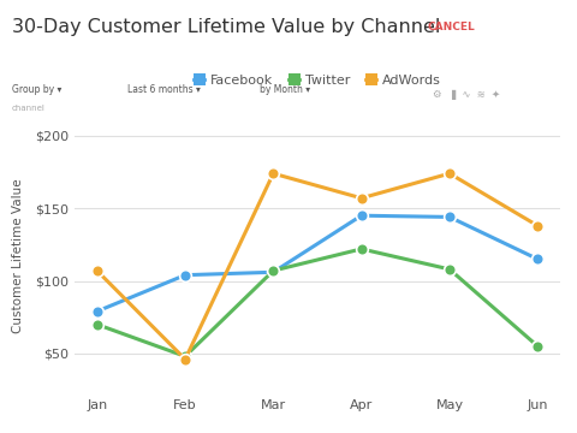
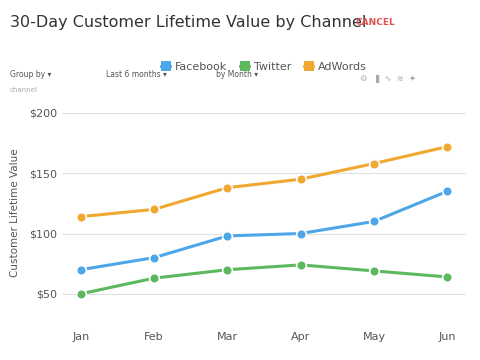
Facebook/Jan: $79 -> $70
Twitter/Jan: $70 -> $50
AdWords/Jan: $107 -> $114
Facebook/Feb: $104 -> $80
Twitter/Feb: $48 -> $63
AdWords/Feb: $46 -> $120
Facebook/Mar: $106 -> $98
Twitter/Mar: $107 -> $70
AdWords/Mar: $174 -> $138
Facebook/Apr: $145 -> $100
Twitter/Apr: $122 -> $74
AdWords/Apr: $157 -> $145
Facebook/May: $144 -> $110
Twitter/May: $108 -> $69
AdWords/May: $174 -> $158
Facebook/Jun: $115 -> $135
Twitter/Jun: $55 -> $64
AdWords/Jun: $138 -> $172
